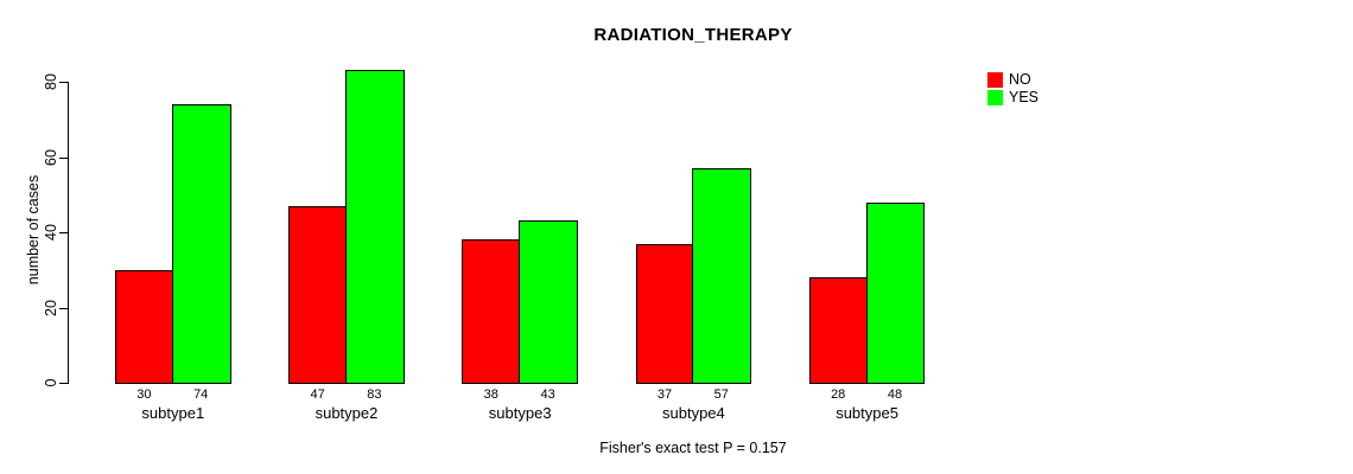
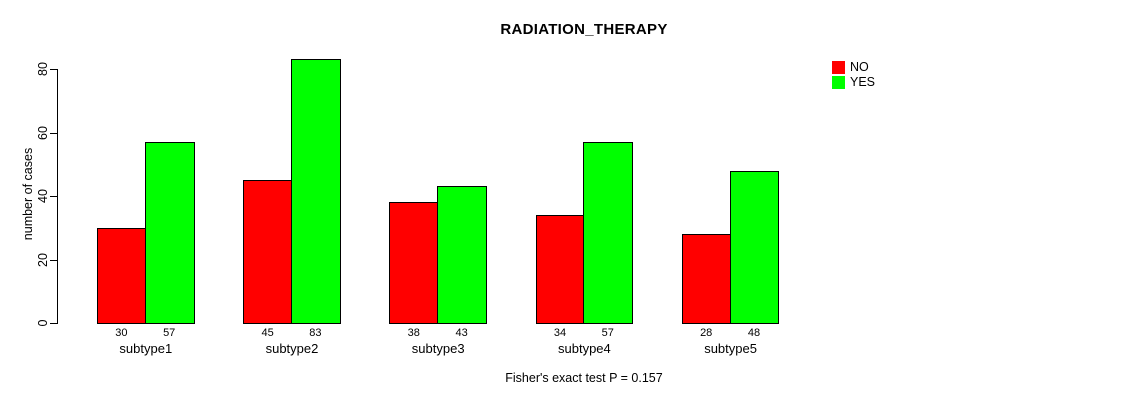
YES/subtype1: 74 -> 57
NO/subtype2: 47 -> 45
NO/subtype4: 37 -> 34
